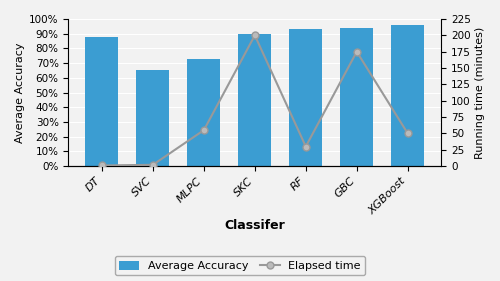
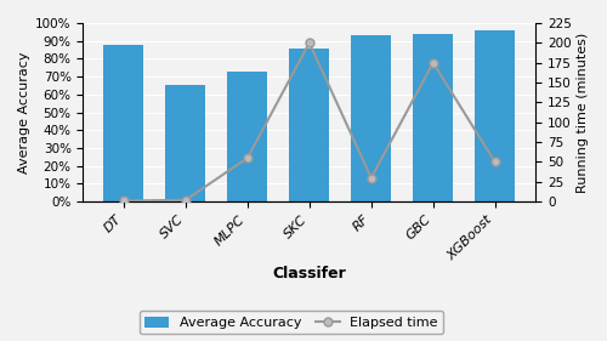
Average Accuracy/SKC: 90% -> 86%
